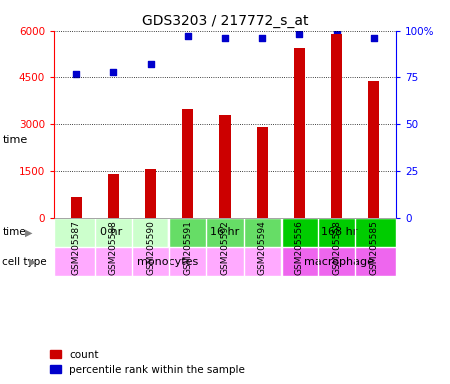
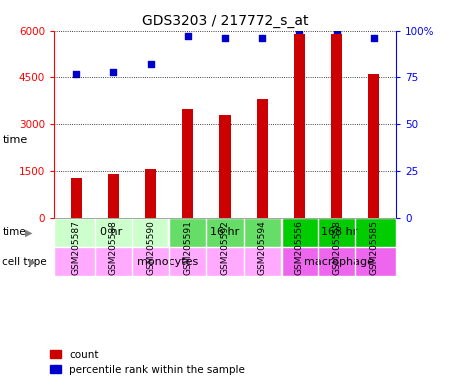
count/GSM205587: 650 -> 1280
count/GSM205594: 2900 -> 3800
count/GSM205556: 5450 -> 5900
count/GSM205585: 4400 -> 4600
